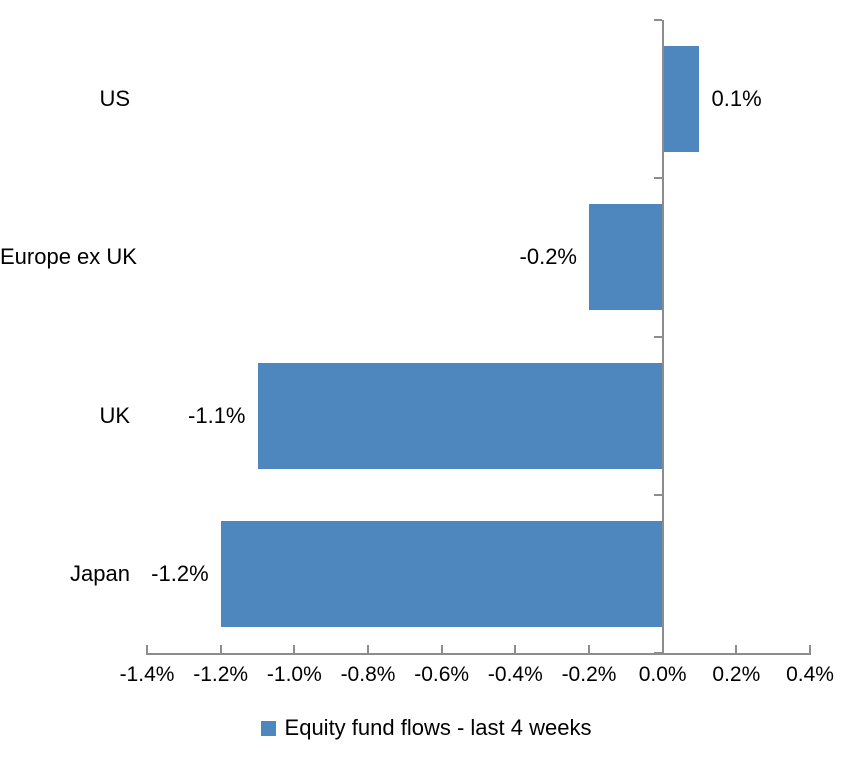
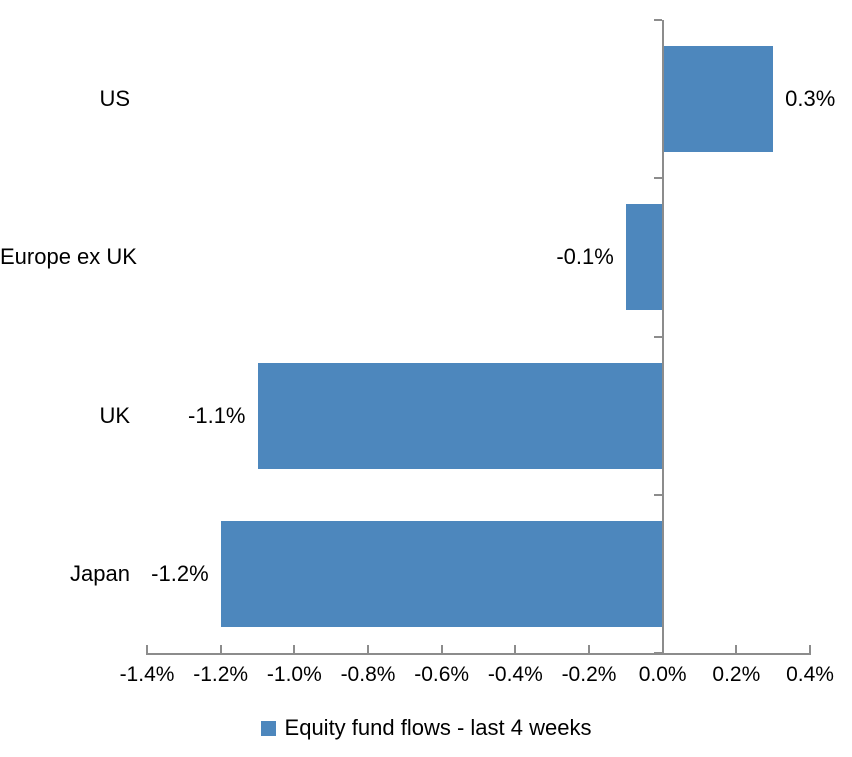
US: 0.1% -> 0.3%
Europe ex UK: -0.2% -> -0.1%
